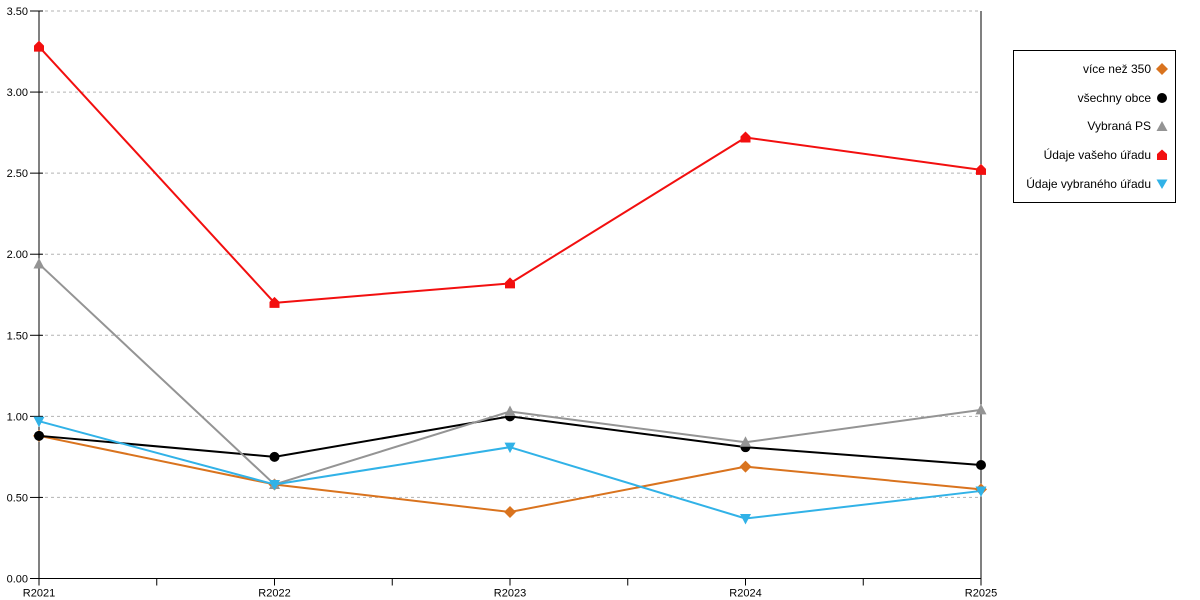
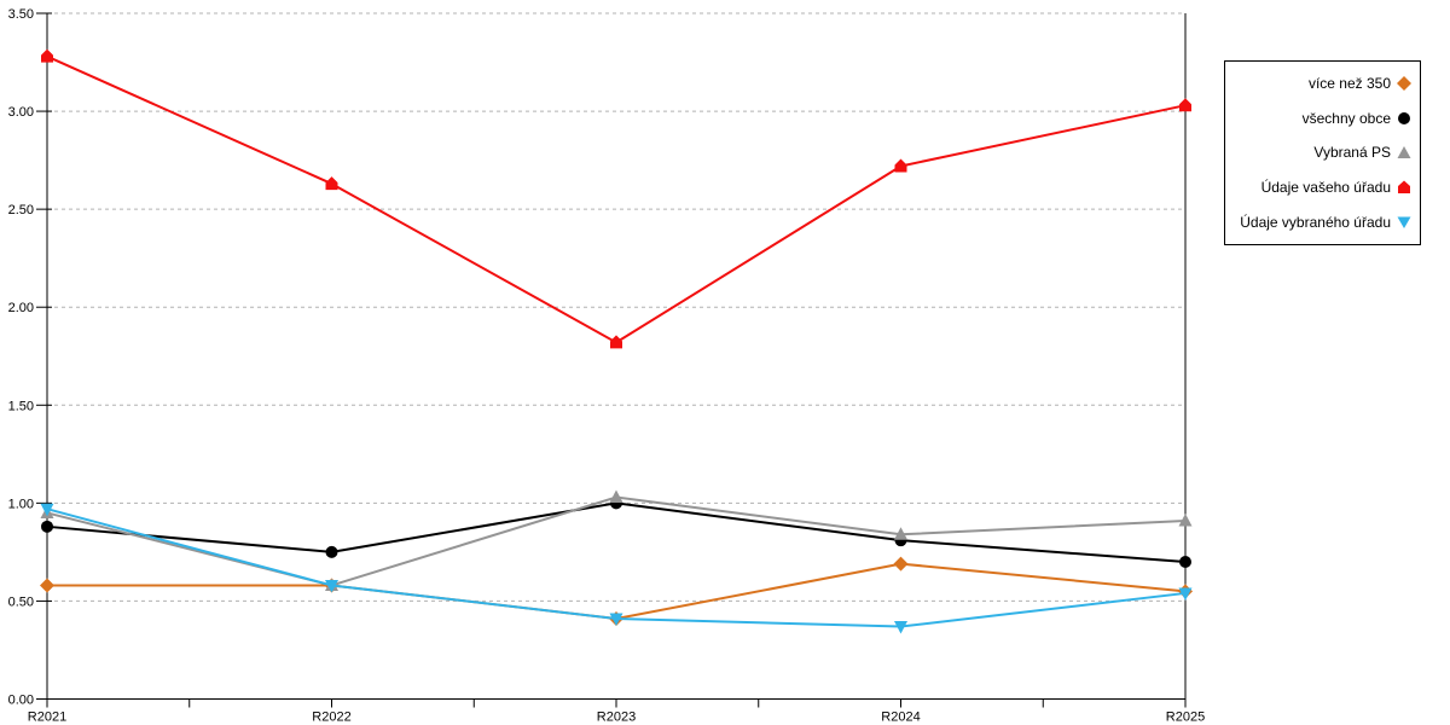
více než 350/R2021: 0.88 -> 0.58
Vybraná PS/R2021: 1.94 -> 0.95
Údaje vašeho úřadu/R2022: 1.70 -> 2.63
Údaje vybraného úřadu/R2023: 0.81 -> 0.41
Vybraná PS/R2025: 1.04 -> 0.91
Údaje vašeho úřadu/R2025: 2.52 -> 3.03
